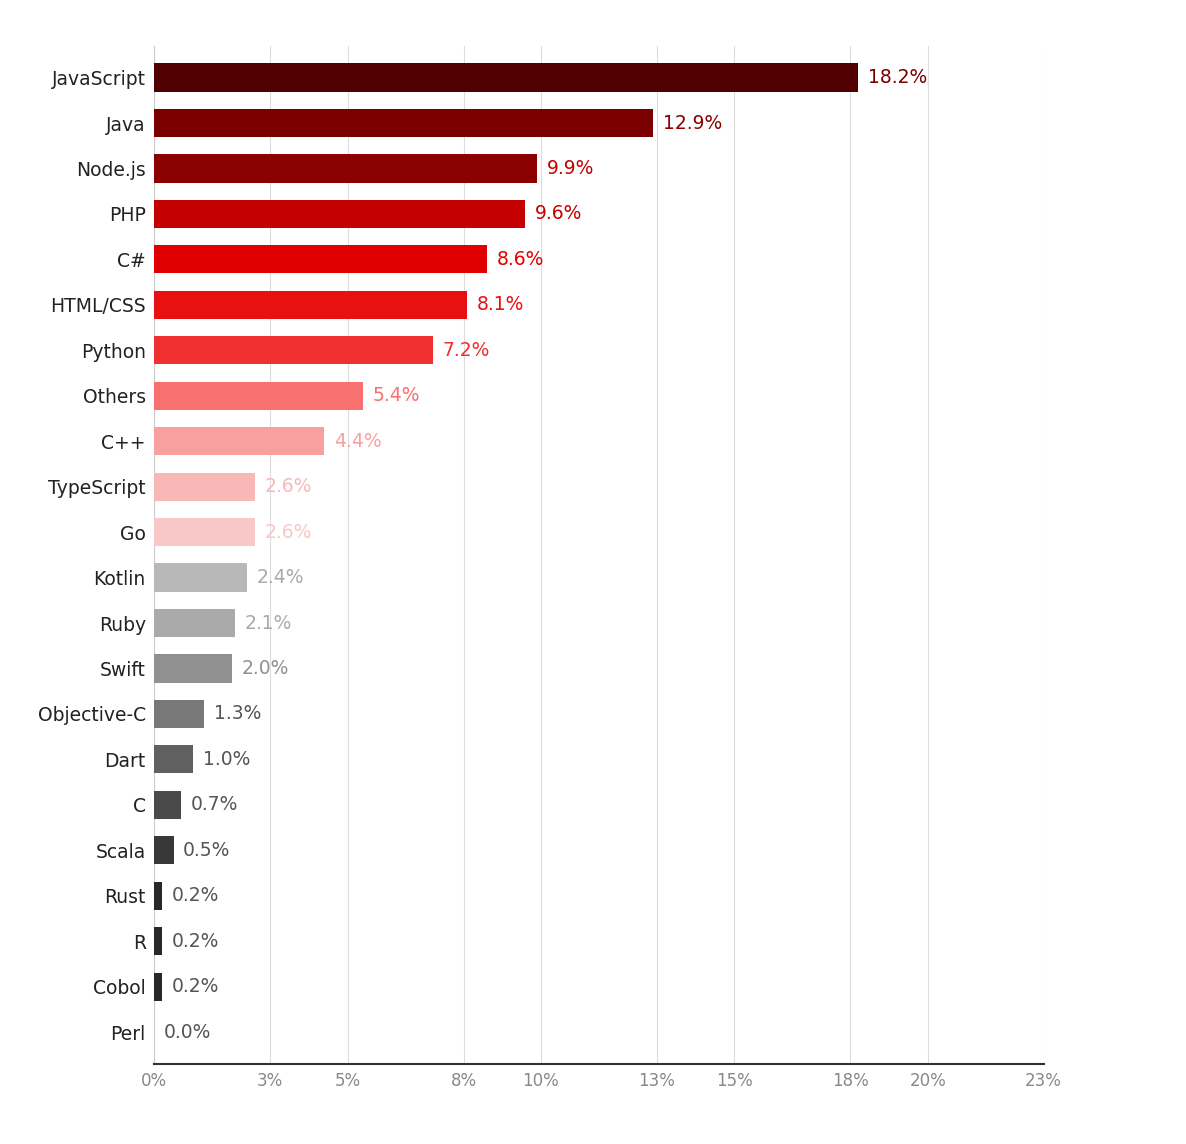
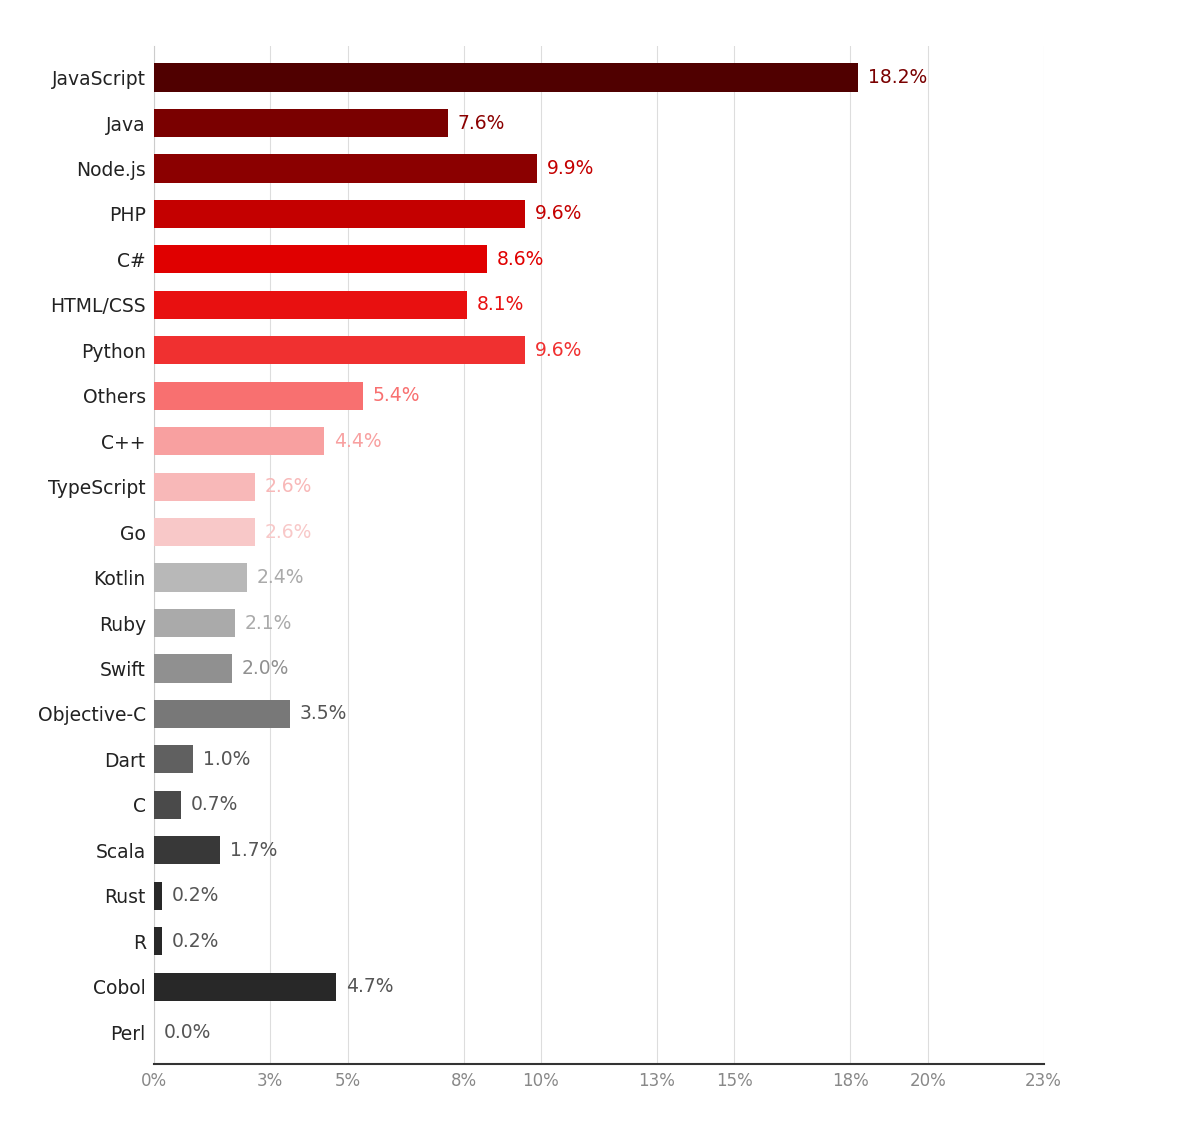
Java: 12.9% -> 7.6%
Python: 7.2% -> 9.6%
Objective-C: 1.3% -> 3.5%
Scala: 0.5% -> 1.7%
Cobol: 0.2% -> 4.7%
